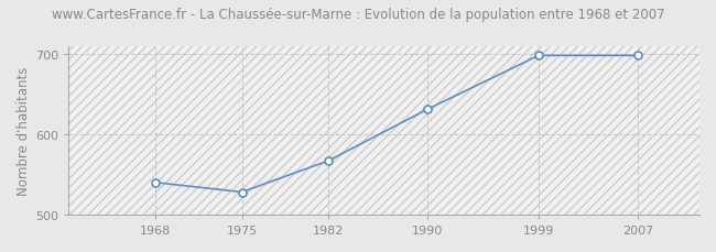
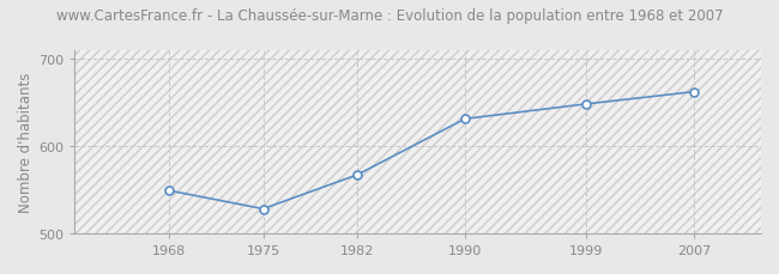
1968: 540 -> 549
1999: 698 -> 648
2007: 698 -> 662
